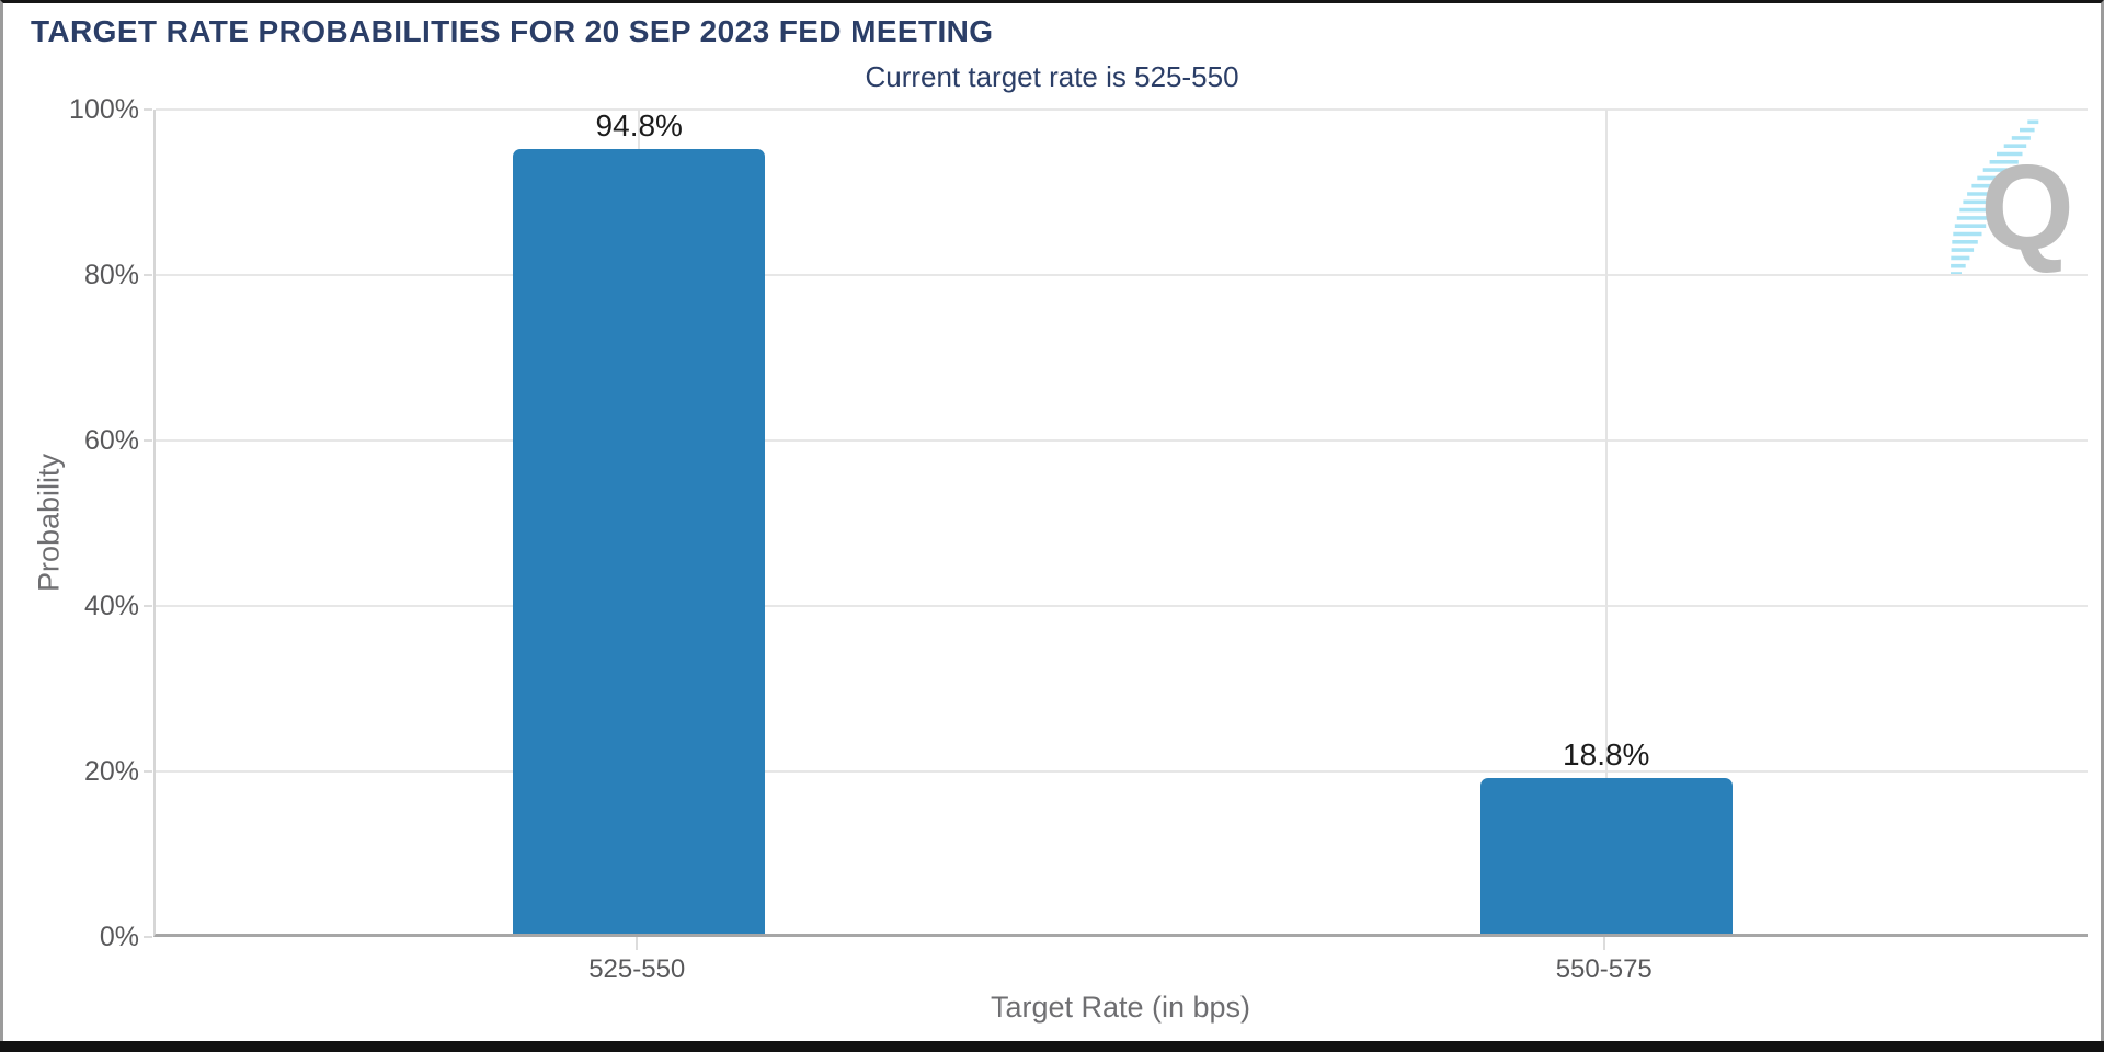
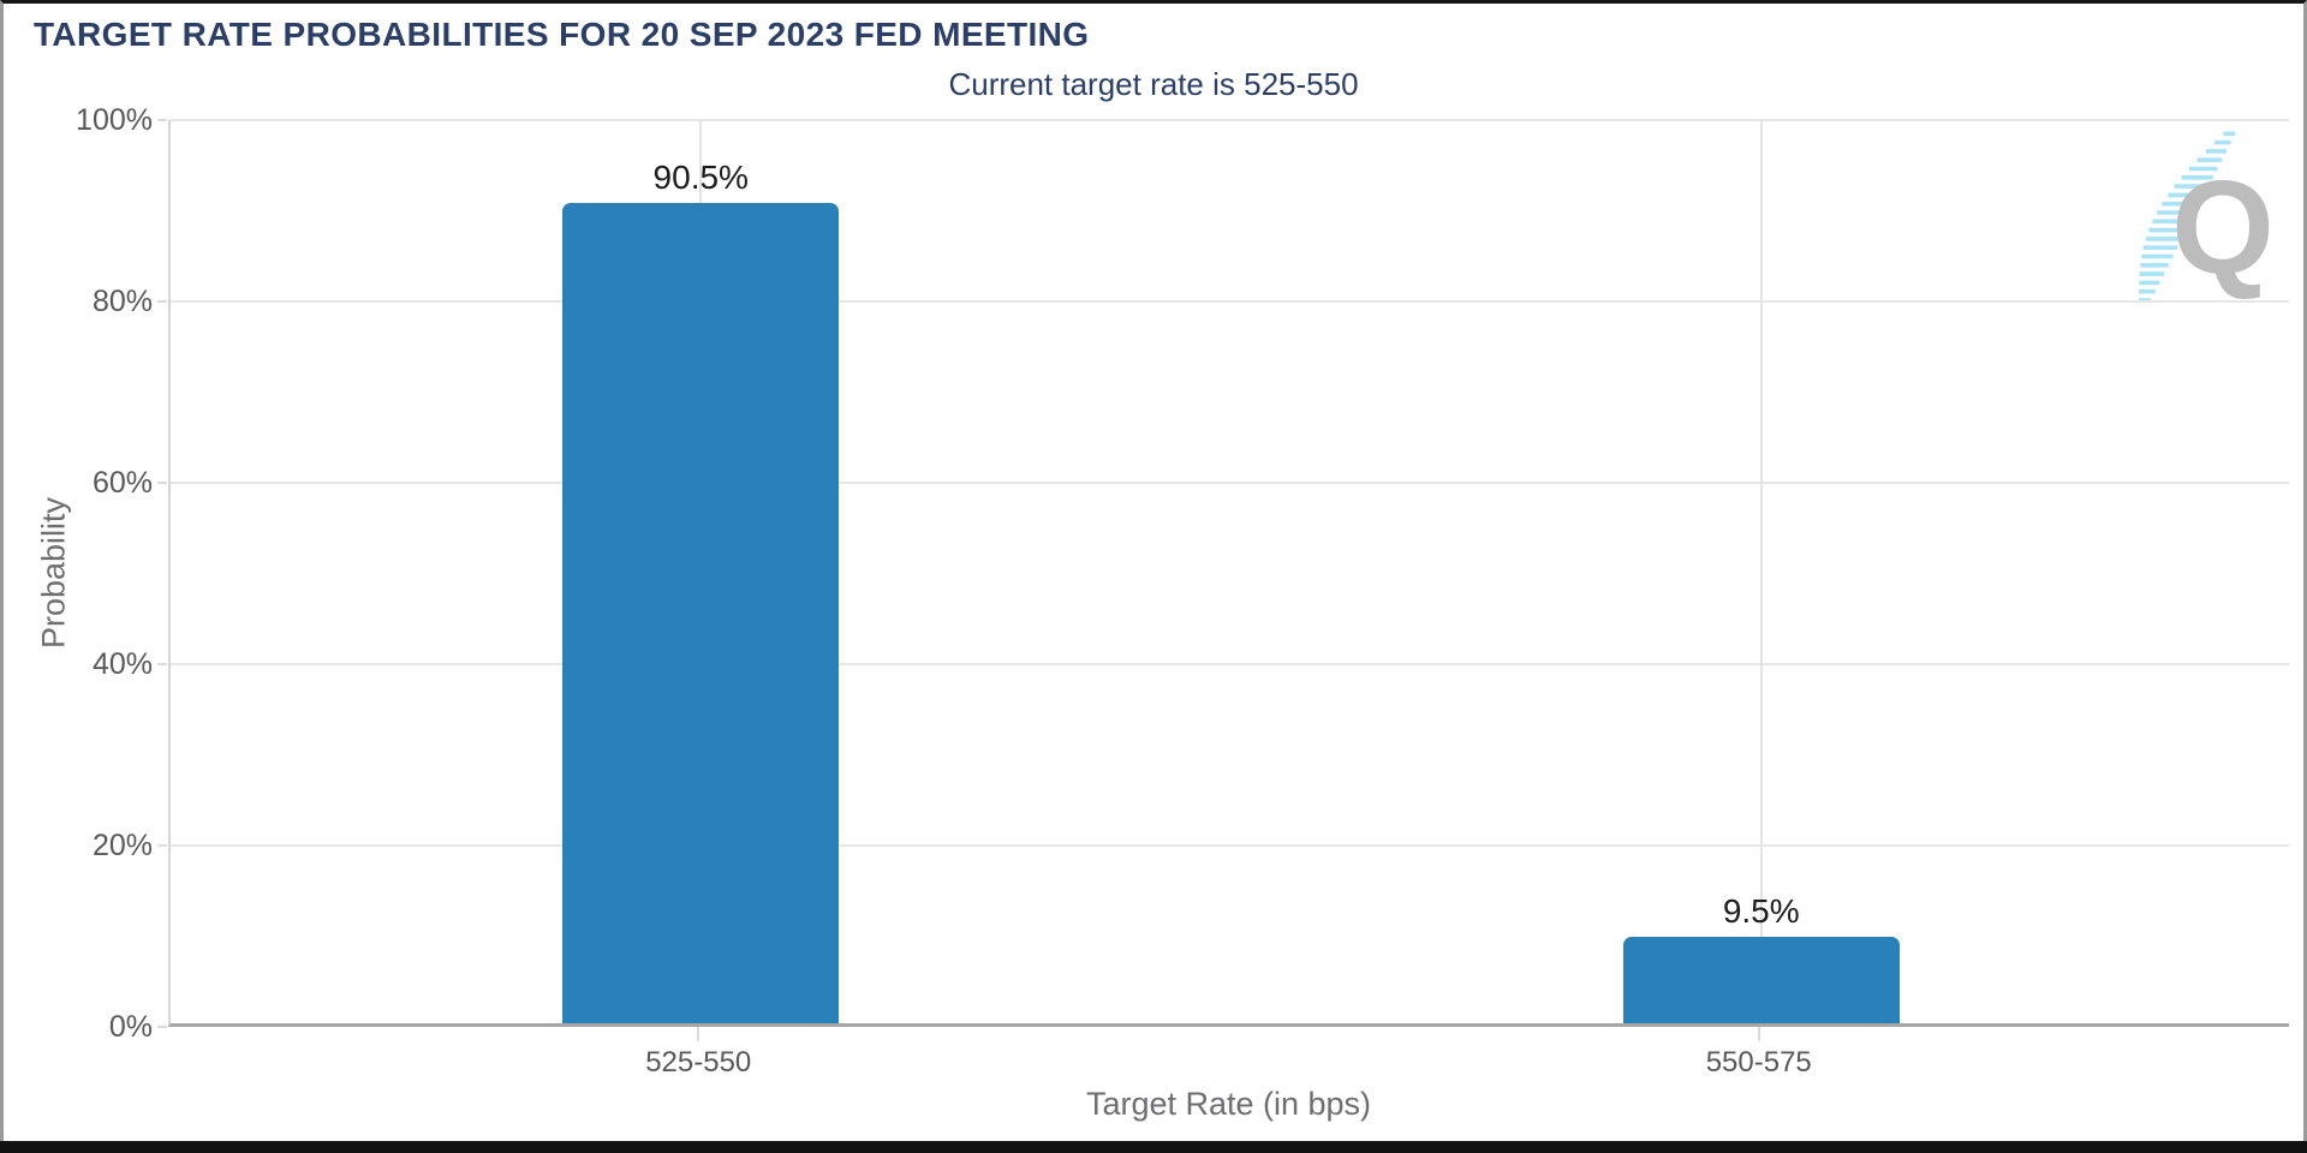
525-550: 94.8% -> 90.5%
550-575: 18.8% -> 9.5%
